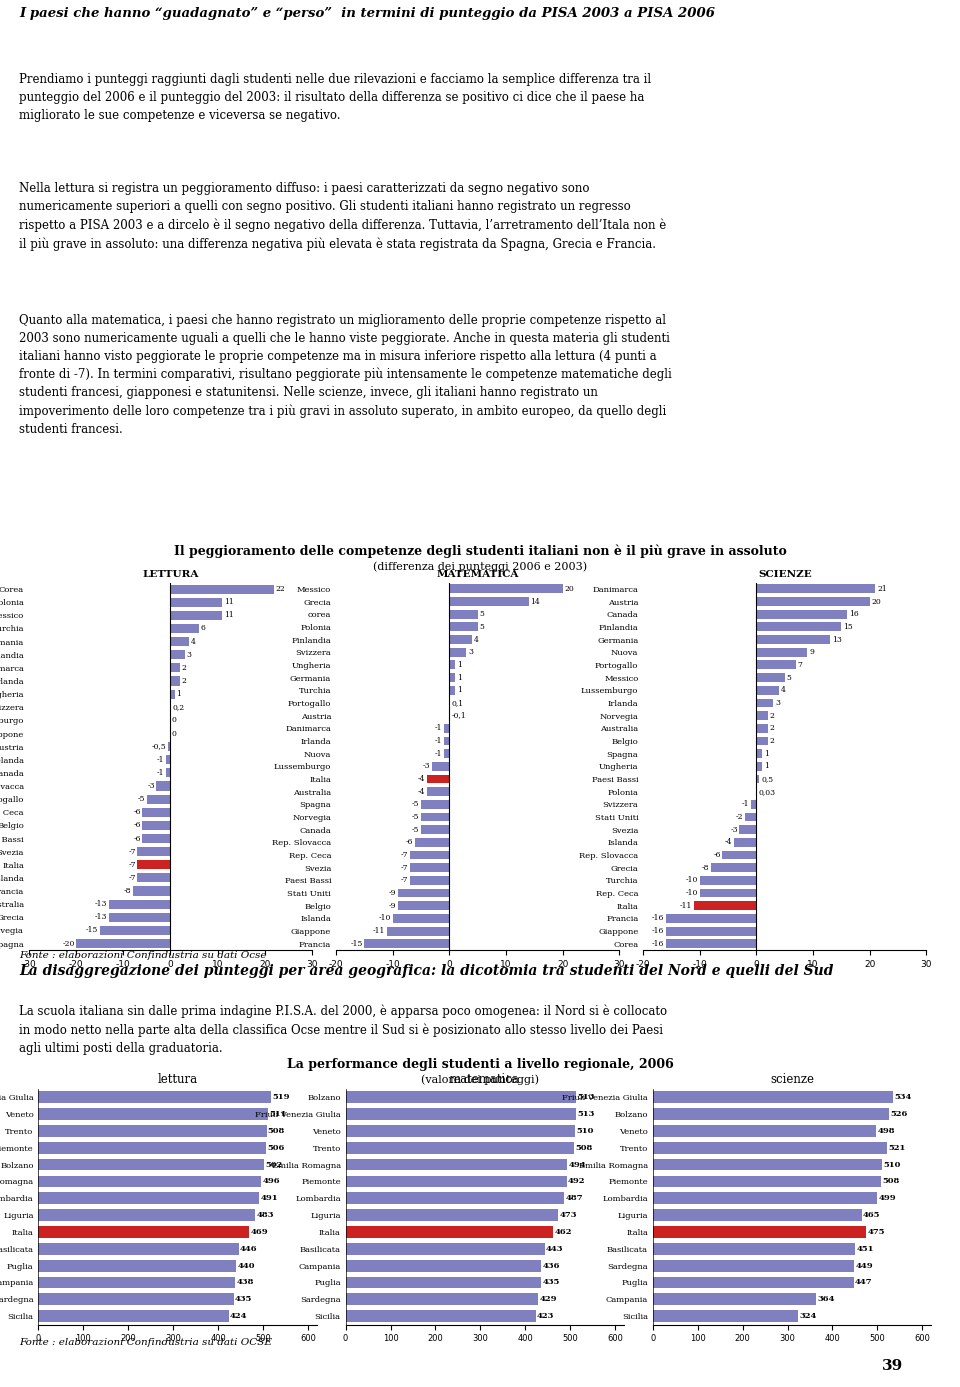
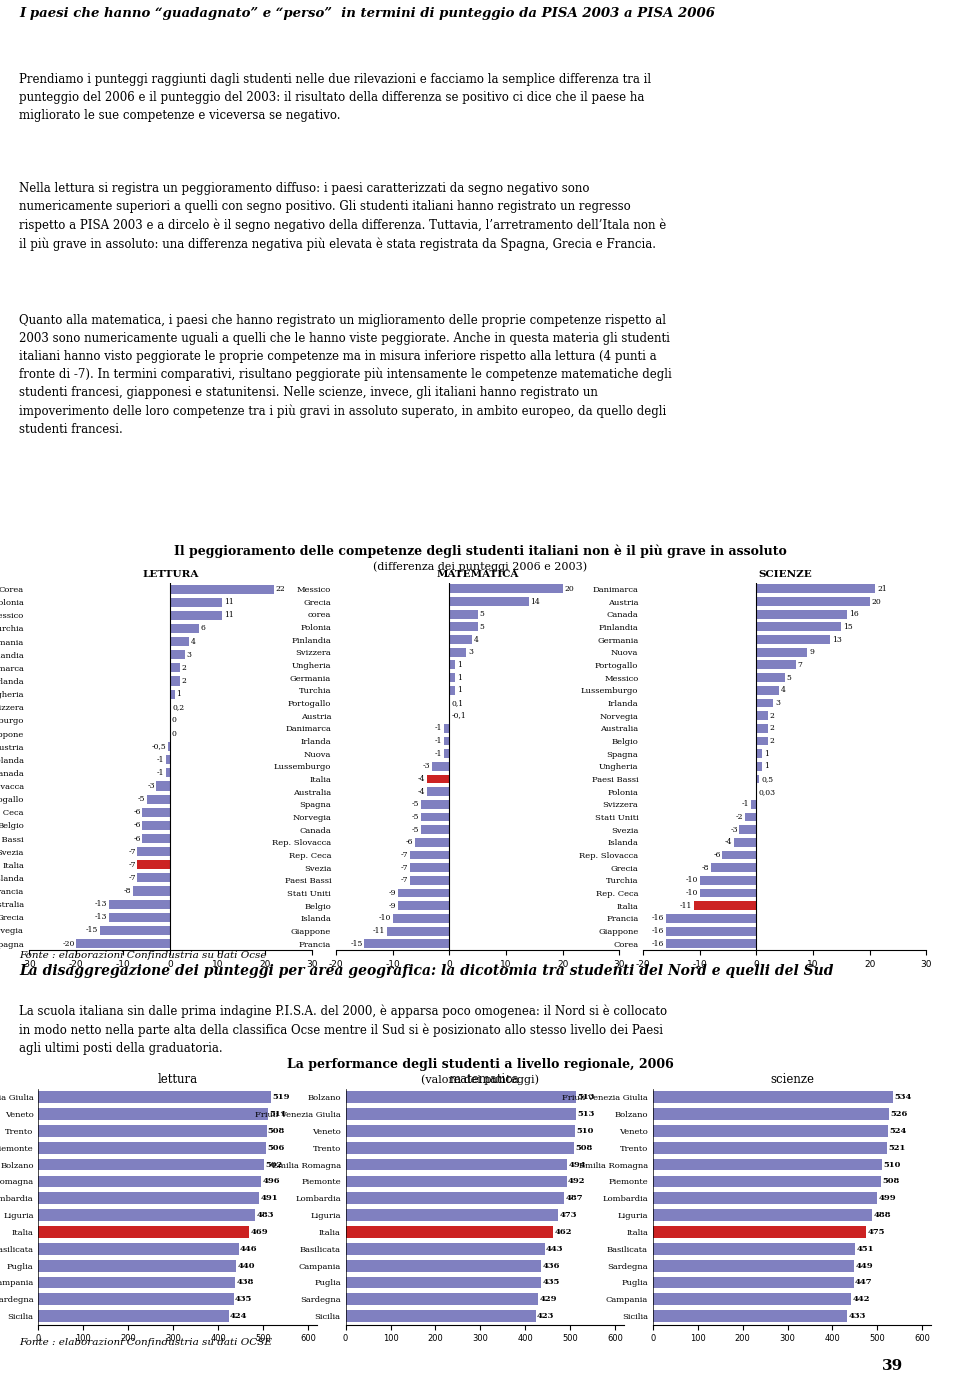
scienze/Veneto: 498 -> 524
scienze/Liguria: 465 -> 488
scienze/Campania: 364 -> 442
scienze/Sicilia: 324 -> 433
